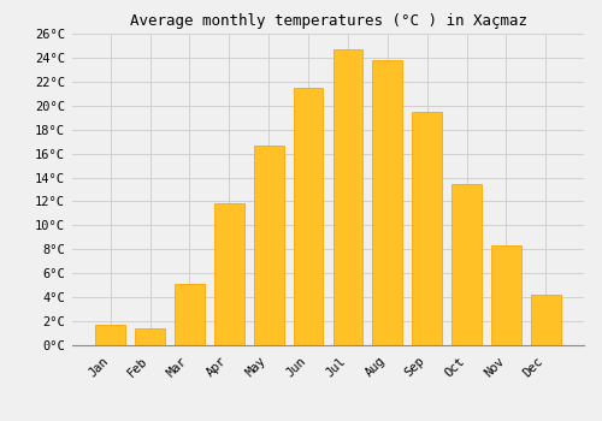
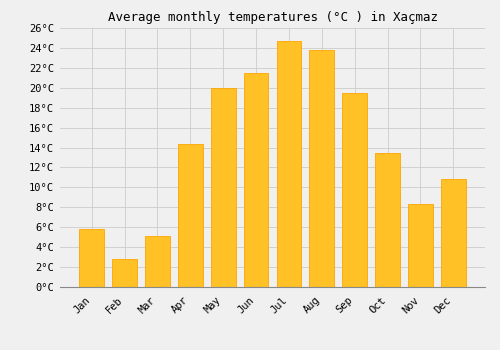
Jan: 1.7°C -> 5.8°C
Feb: 1.4°C -> 2.8°C
Apr: 11.8°C -> 14.4°C
May: 16.7°C -> 20.0°C
Dec: 4.2°C -> 10.8°C
